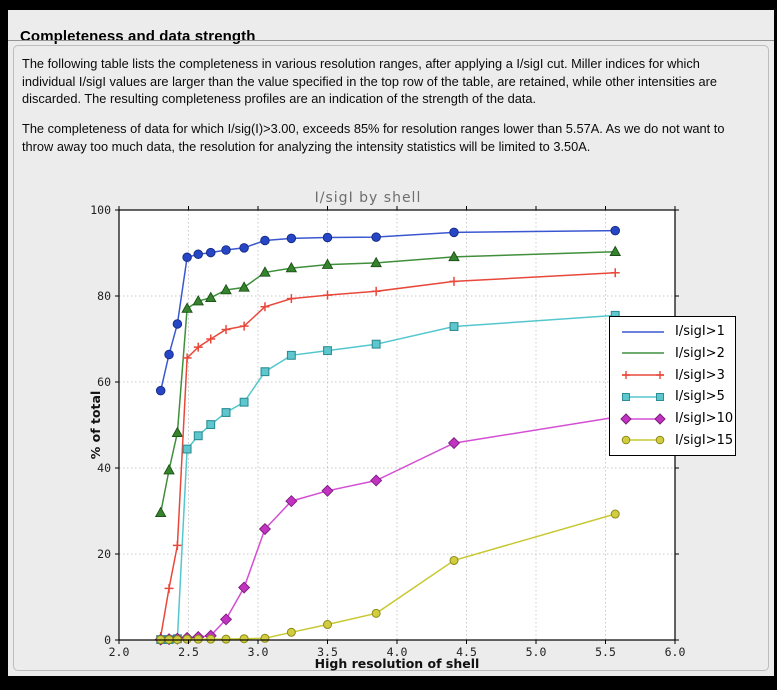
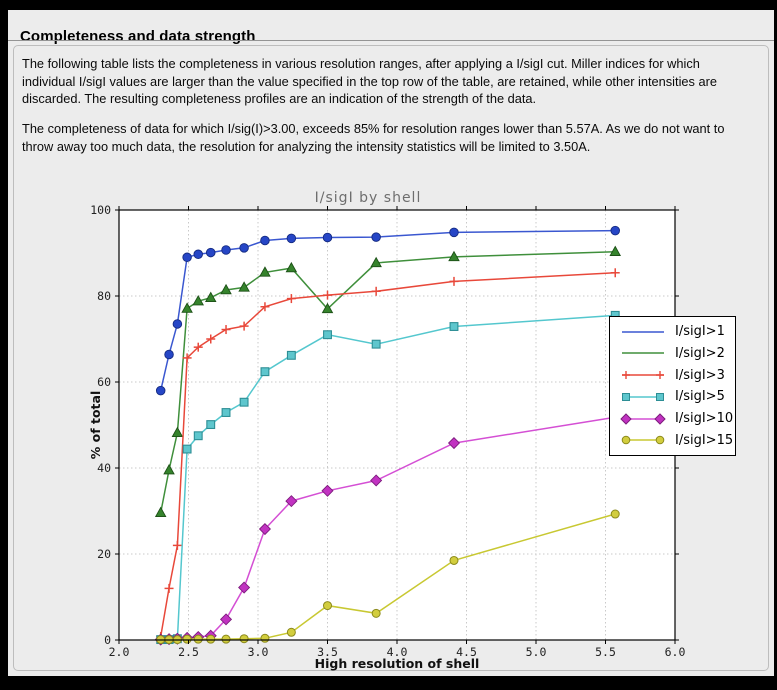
I/sigI>2/3.5: 87 -> 77
I/sigI>5/3.5: 67 -> 71
I/sigI>15/3.5: 4 -> 8
